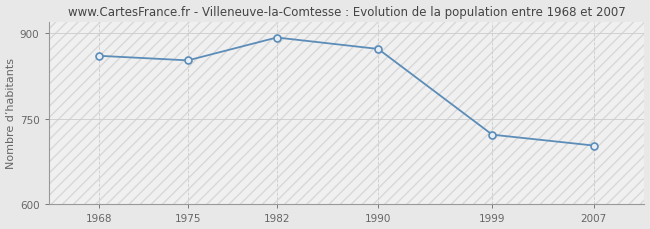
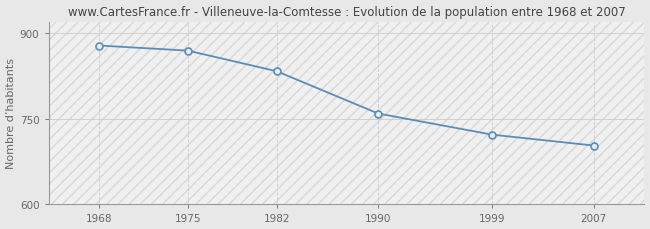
1968: 860 -> 878
1975: 852 -> 869
1982: 892 -> 833
1990: 872 -> 759
